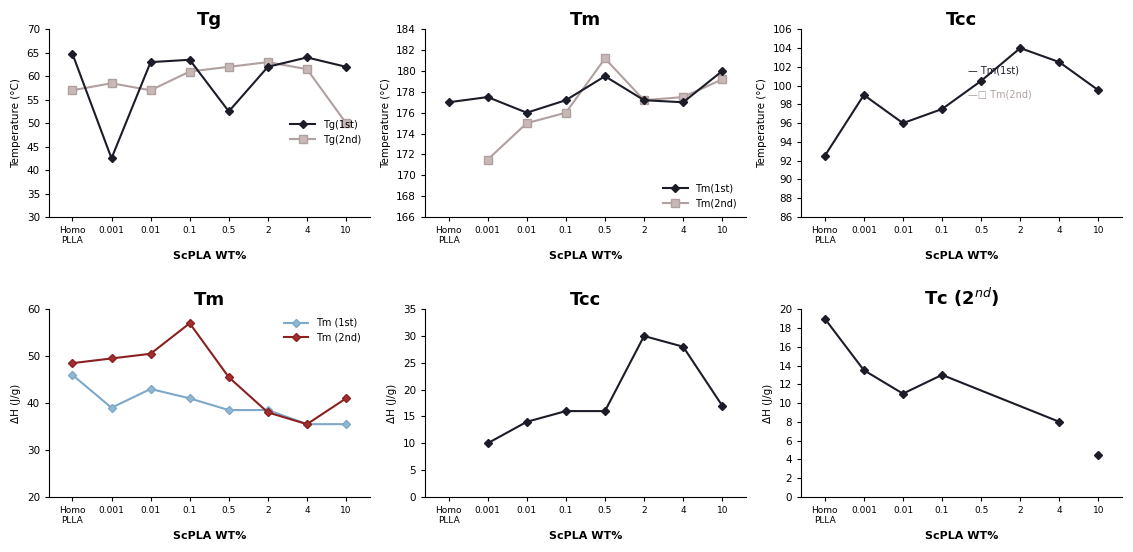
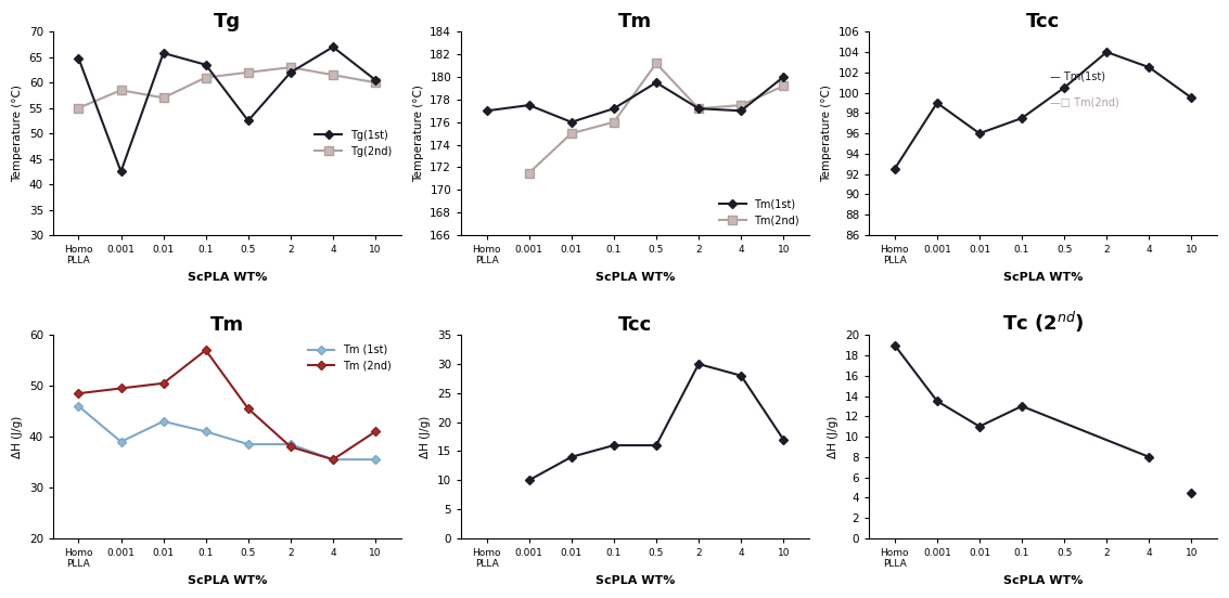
Tg/Tg(2nd)/Homo PLLA: 57.0 -> 55.0
Tg/Tg(1st)/0.01: 63.0 -> 65.8
Tg/Tg(1st)/4: 64.0 -> 67.0
Tg/Tg(1st)/10: 62.0 -> 60.5
Tg/Tg(2nd)/10: 50.0 -> 60.0
